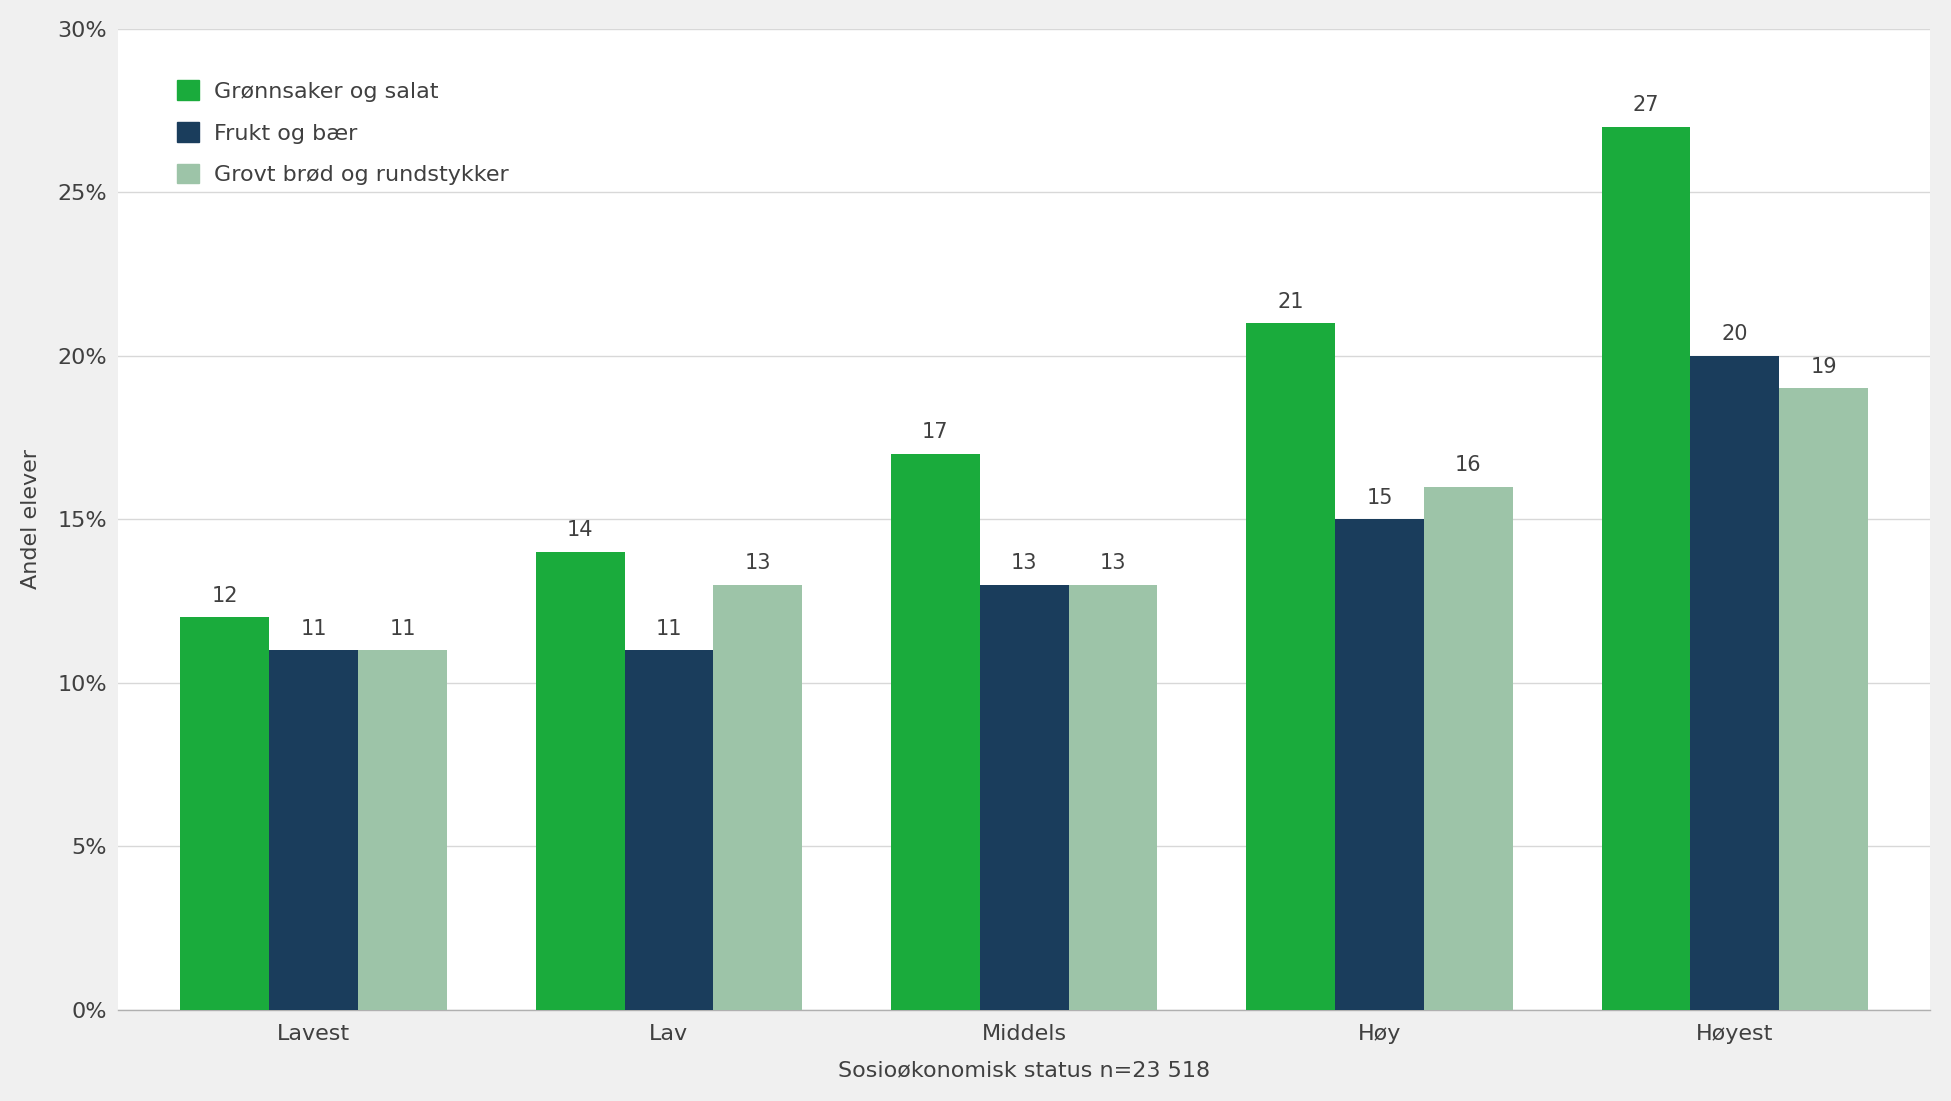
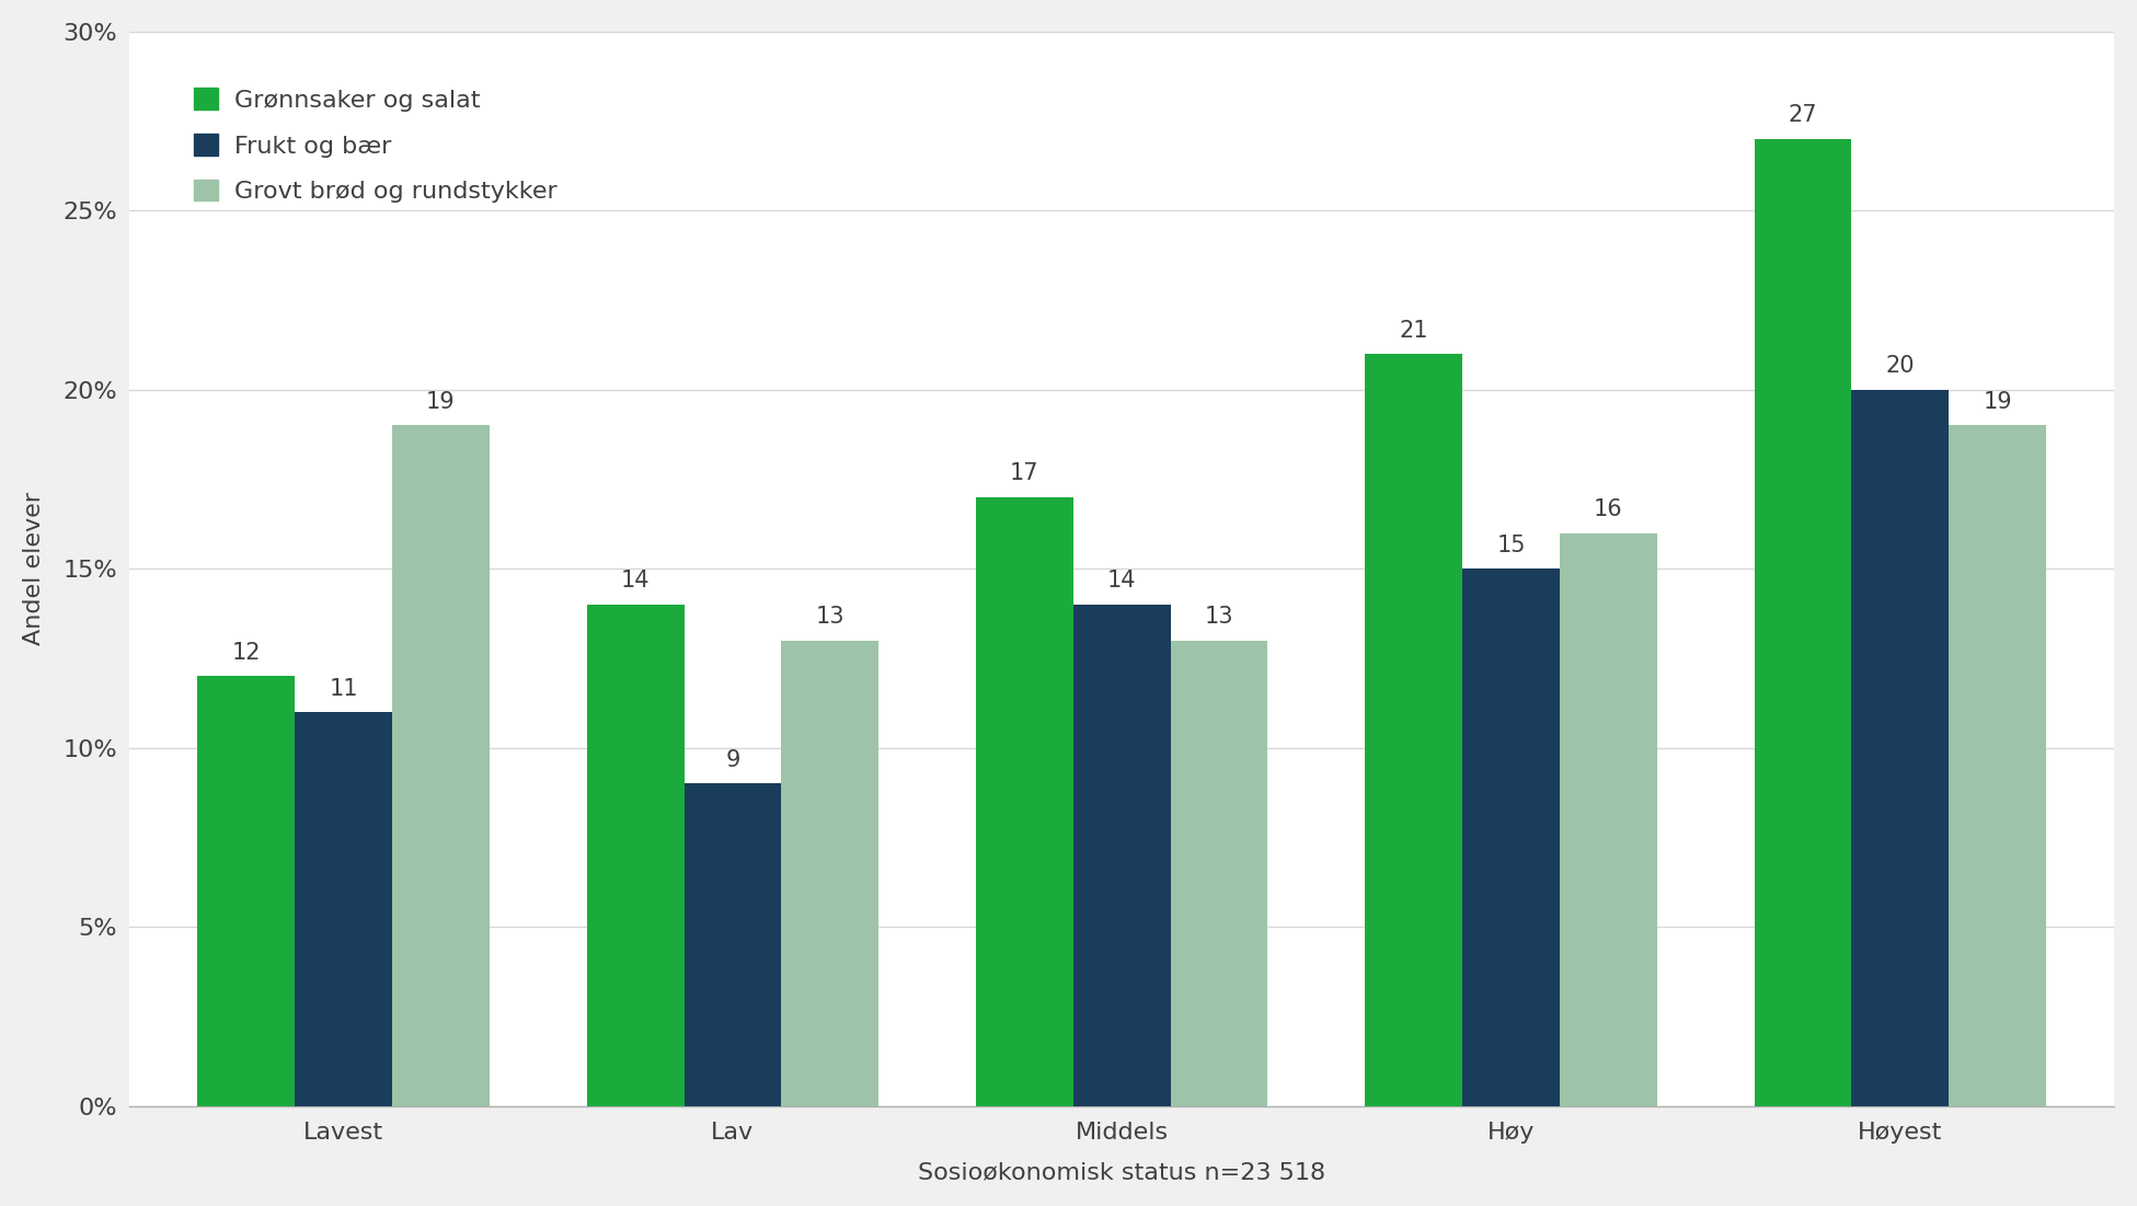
Grovt brød og rundstykker/Lavest: 11 -> 19
Frukt og bær/Lav: 11 -> 9
Frukt og bær/Middels: 13 -> 14
